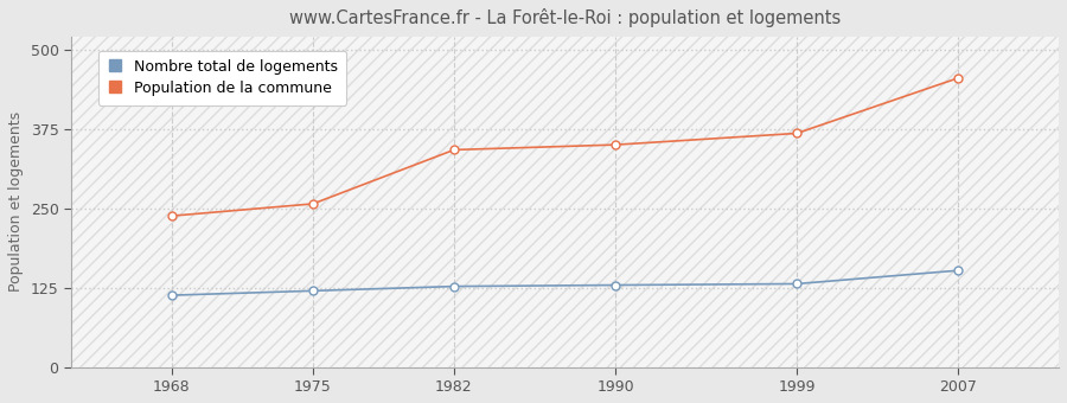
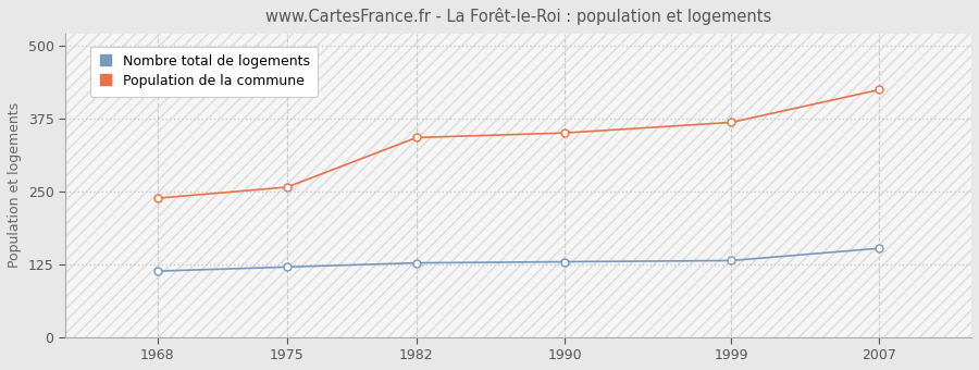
Population de la commune/2007: 455 -> 424
